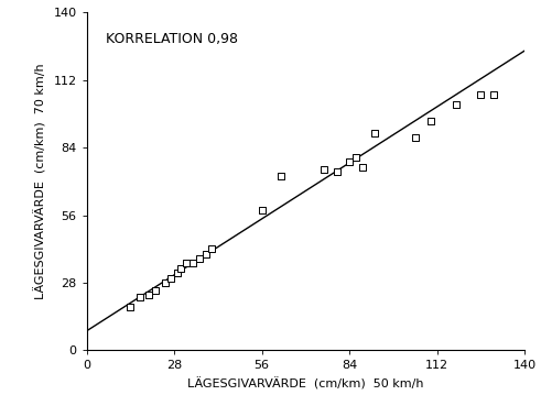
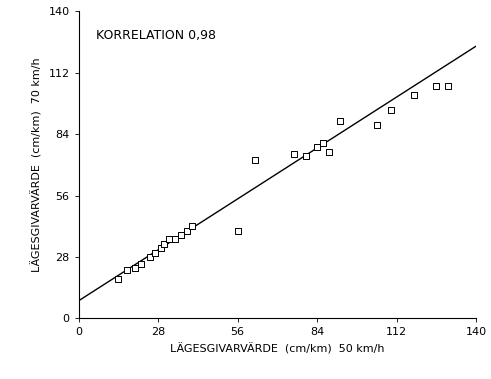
56: 58 -> 40
